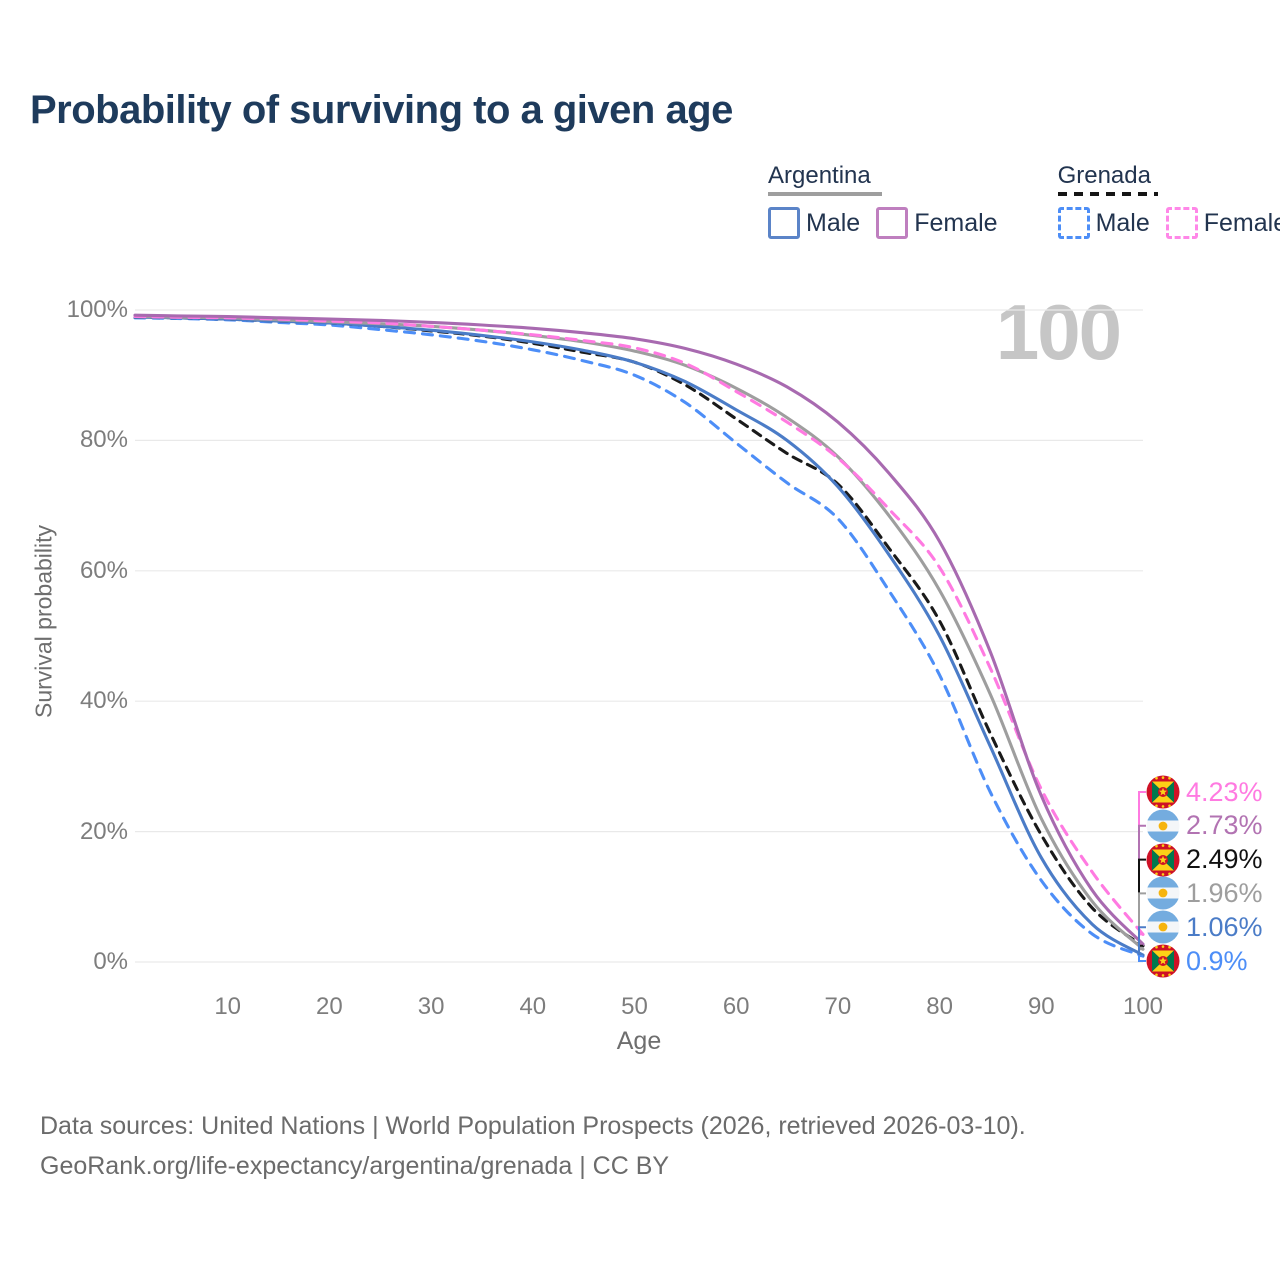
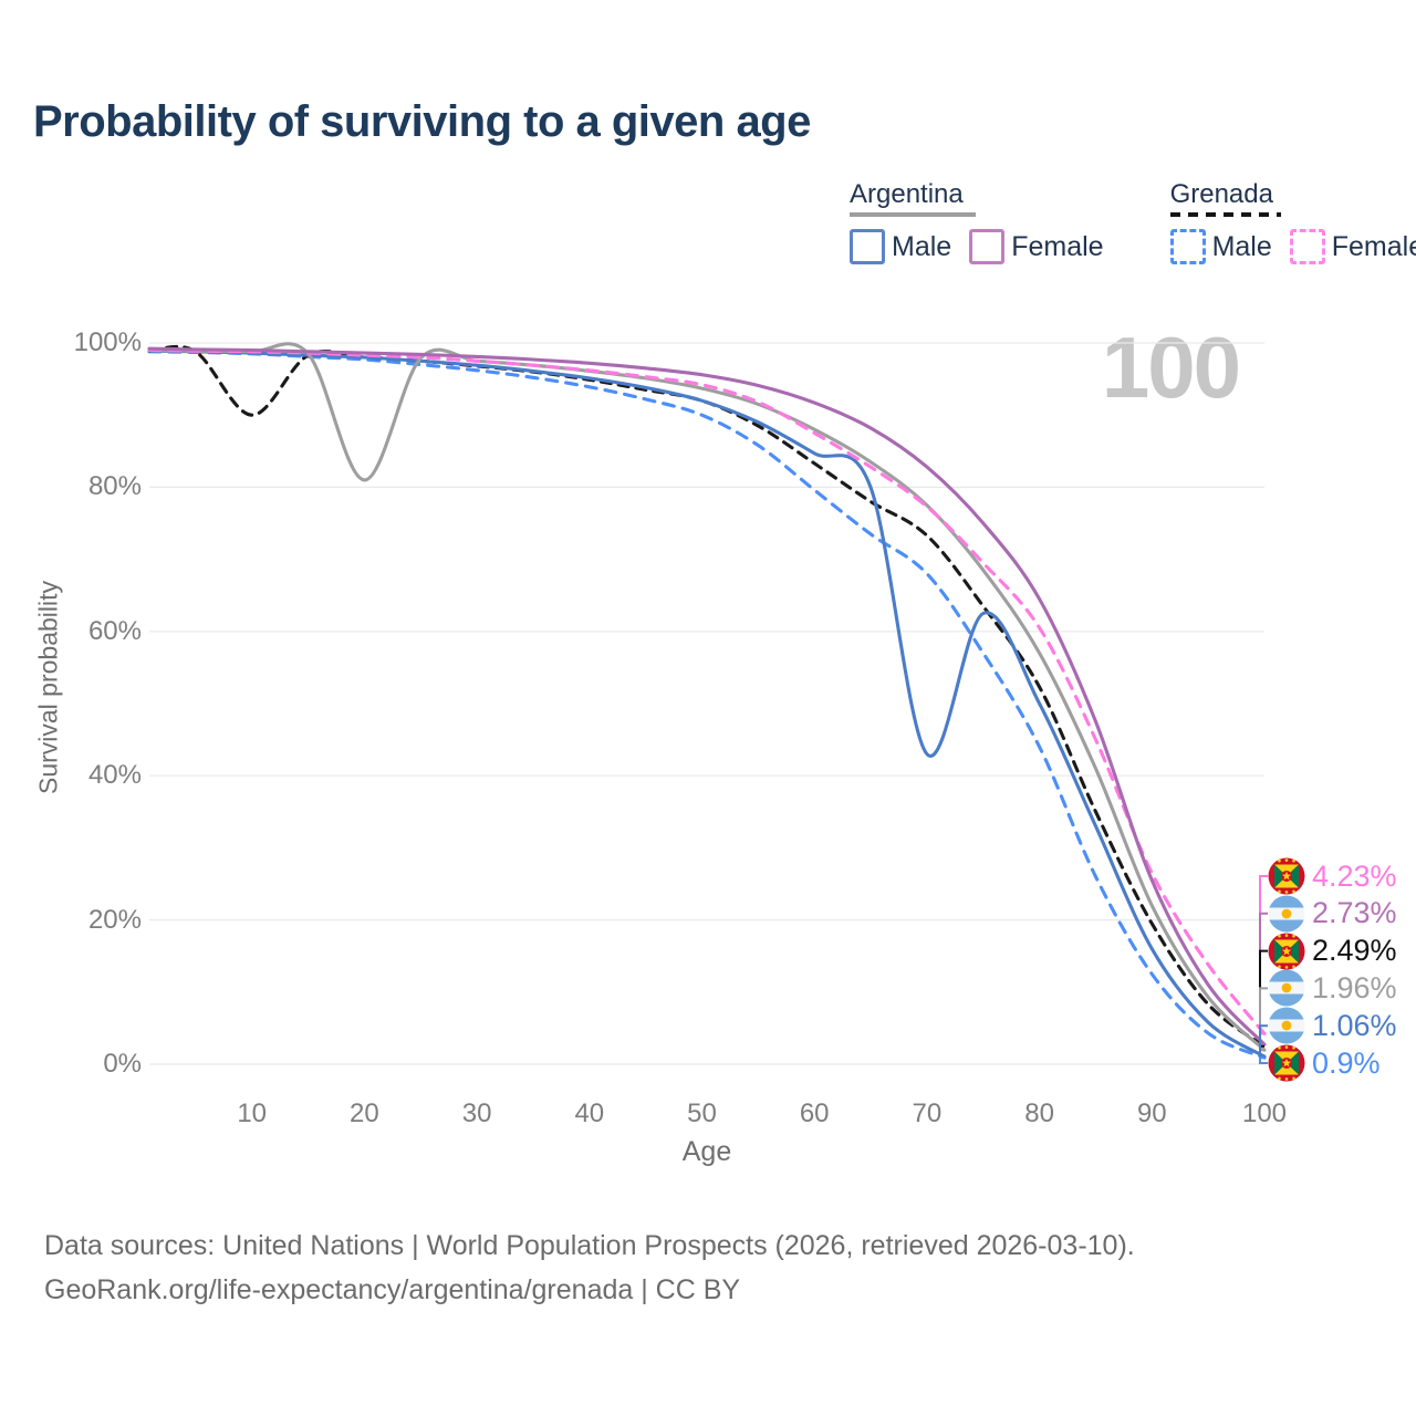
Grenada/10: 99% -> 90%
Argentina/20: 98% -> 81%
Argentina Male/70: 73% -> 43%
